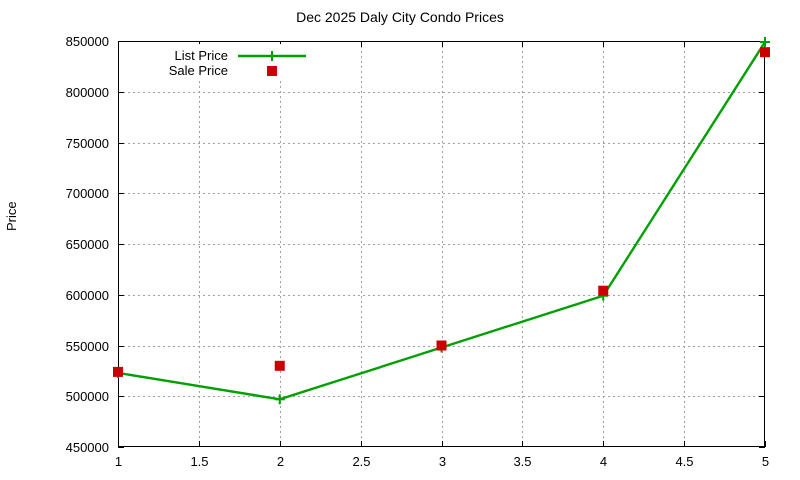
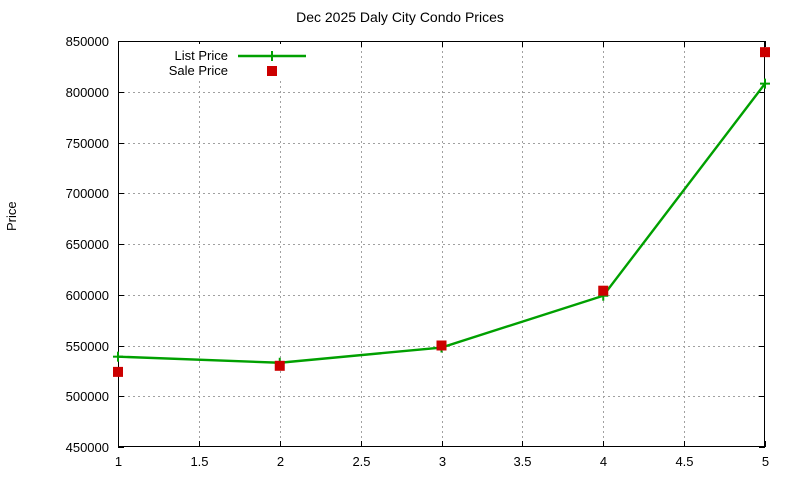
List Price/1: 523000 -> 539000
List Price/2: 497000 -> 533000
List Price/5: 849000 -> 808000
